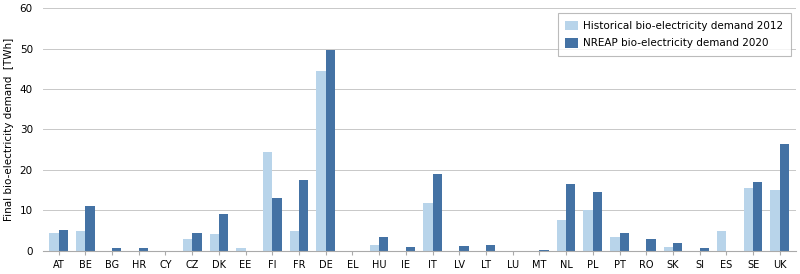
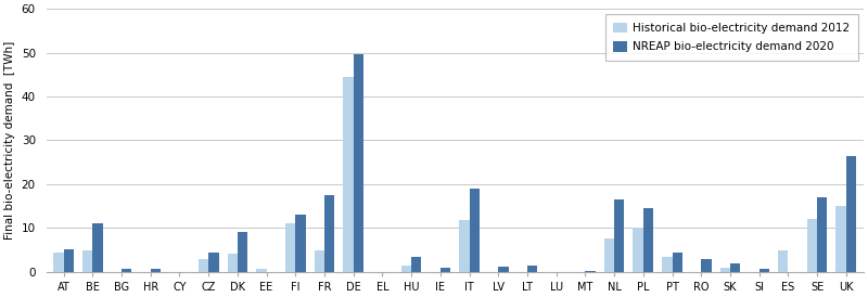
Historical bio-electricity demand 2012/FI: 24.5 -> 11.0
Historical bio-electricity demand 2012/SE: 15.5 -> 12.0
